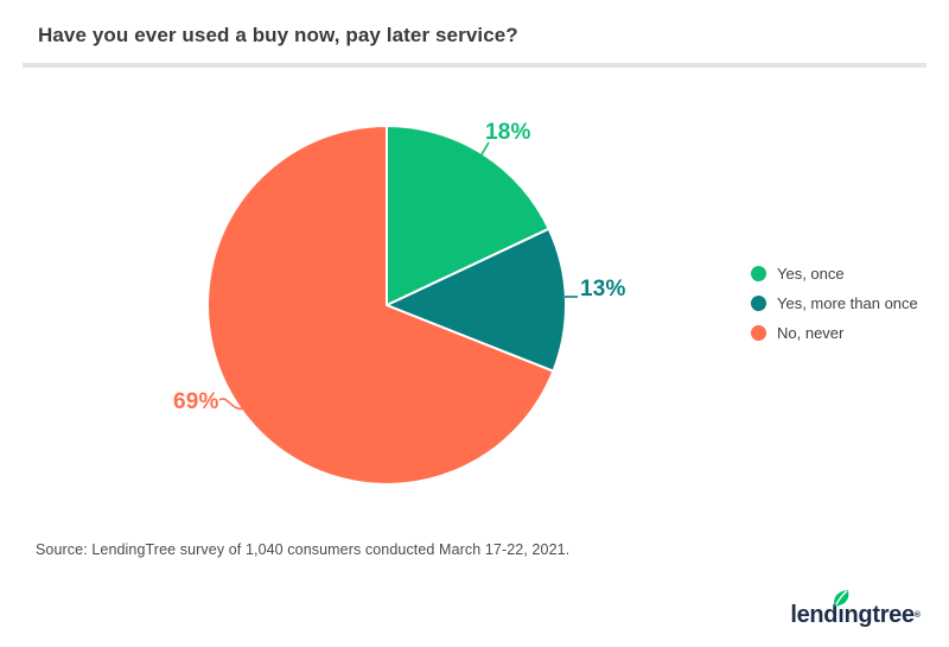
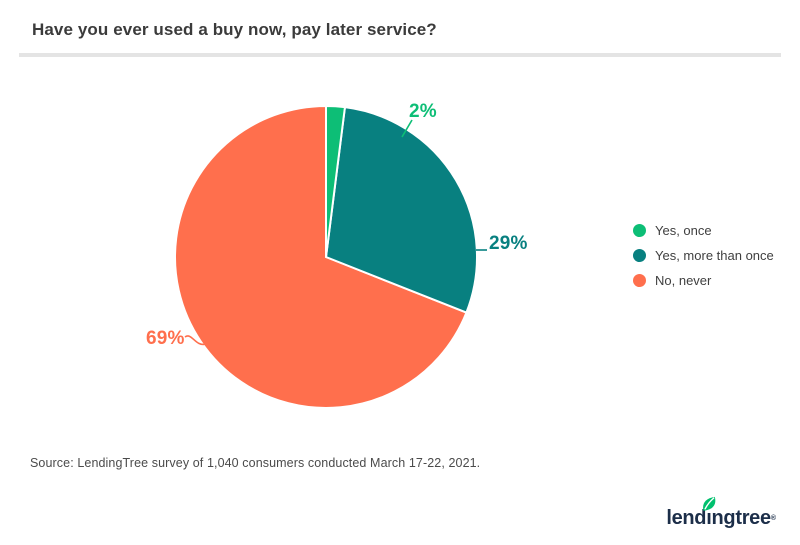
Yes, once: 18% -> 2%
Yes, more than once: 13% -> 29%
